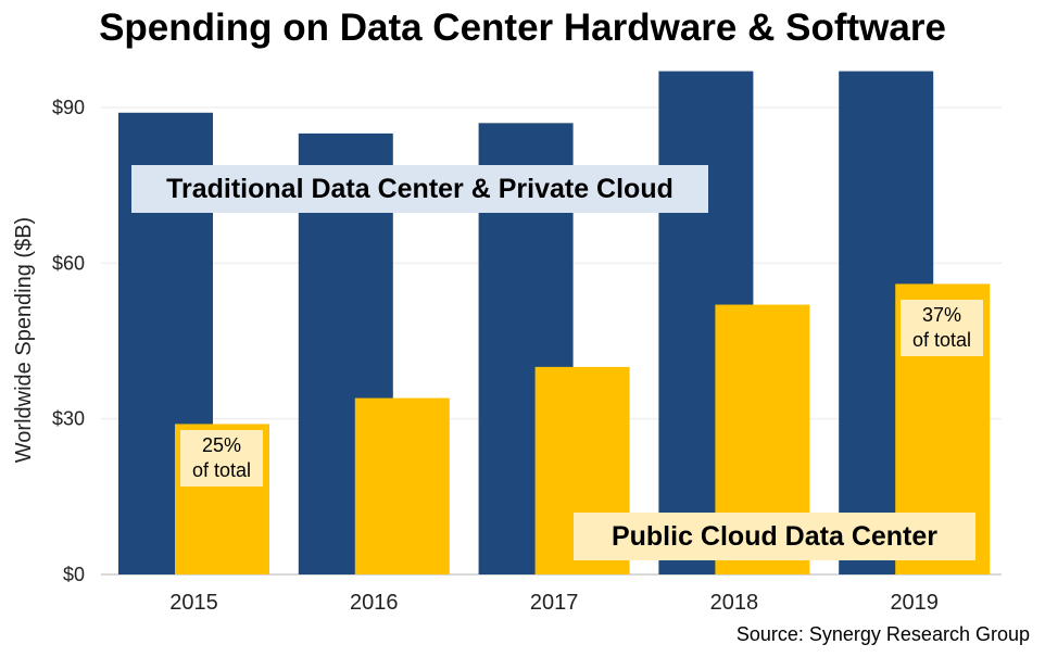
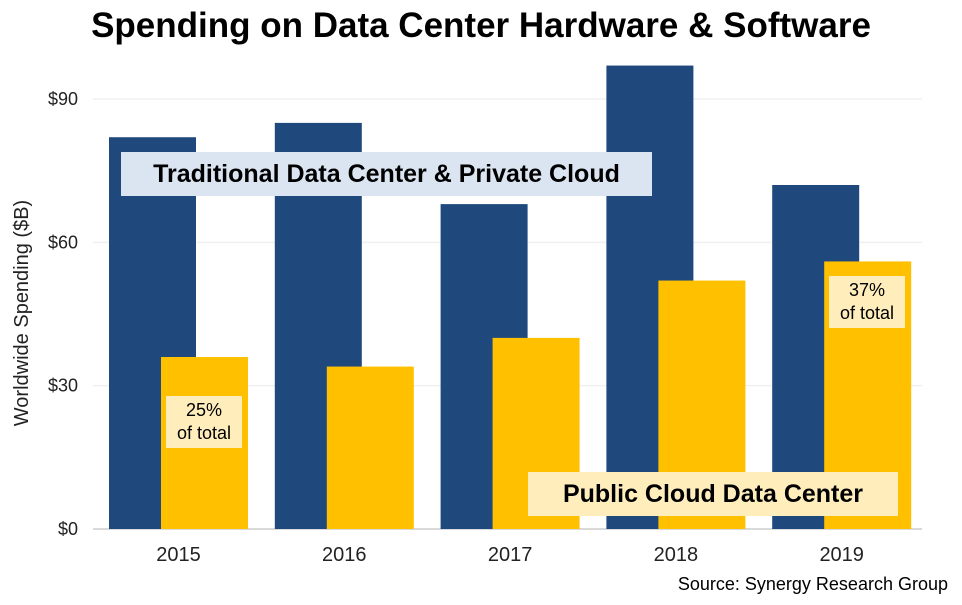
Traditional Data Center & Private Cloud/2015: $89 -> $82
Public Cloud Data Center/2015: $29 -> $36
Traditional Data Center & Private Cloud/2017: $87 -> $68
Traditional Data Center & Private Cloud/2019: $97 -> $72
